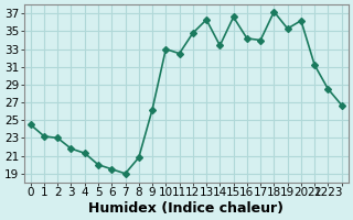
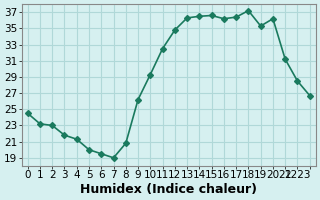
10: 33.0 -> 29.3
14: 33.4 -> 36.5
16: 34.2 -> 36.2
17: 34.0 -> 36.4
